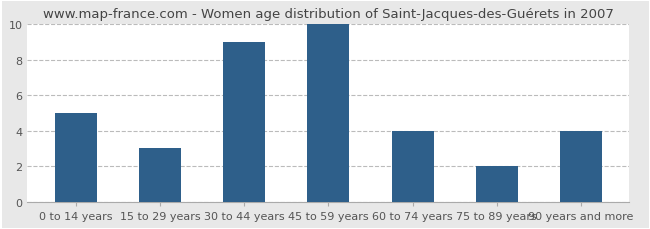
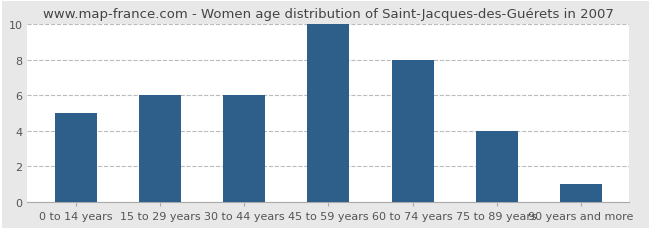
15 to 29 years: 3 -> 6
30 to 44 years: 9 -> 6
60 to 74 years: 4 -> 8
75 to 89 years: 2 -> 4
90 years and more: 4 -> 1
